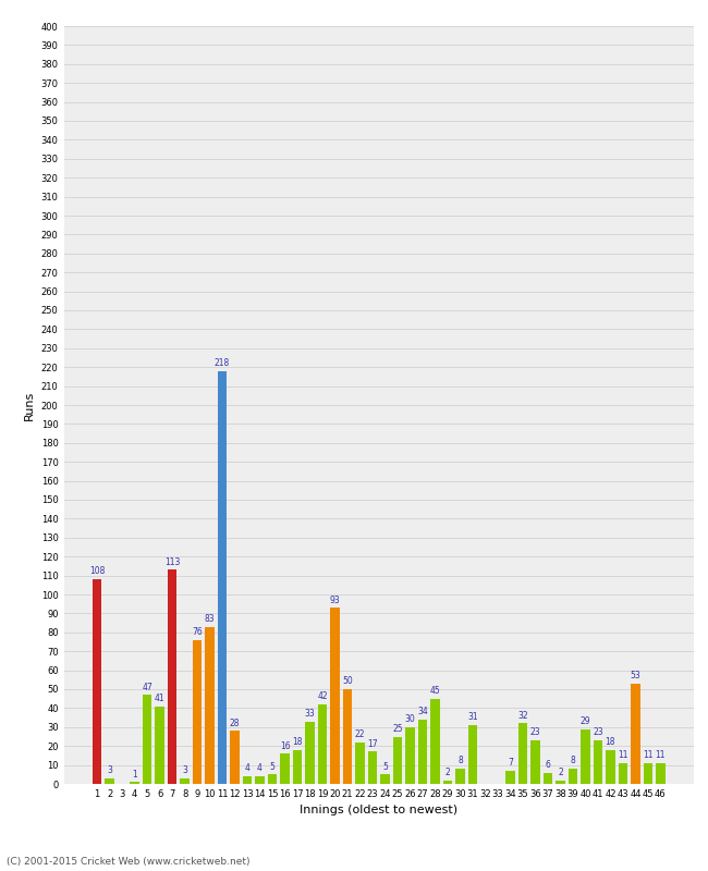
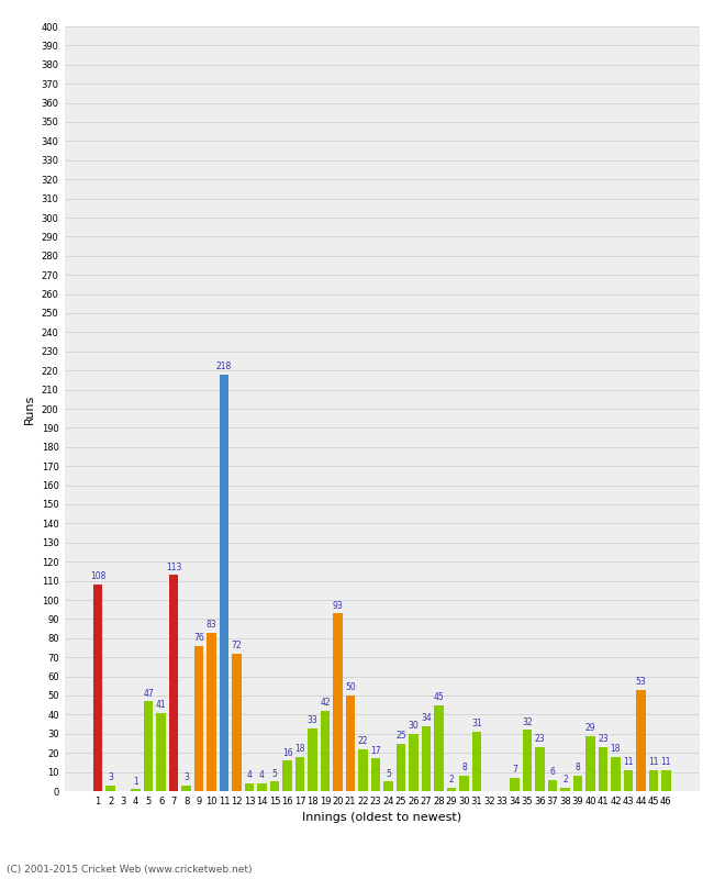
12: 28 -> 72
